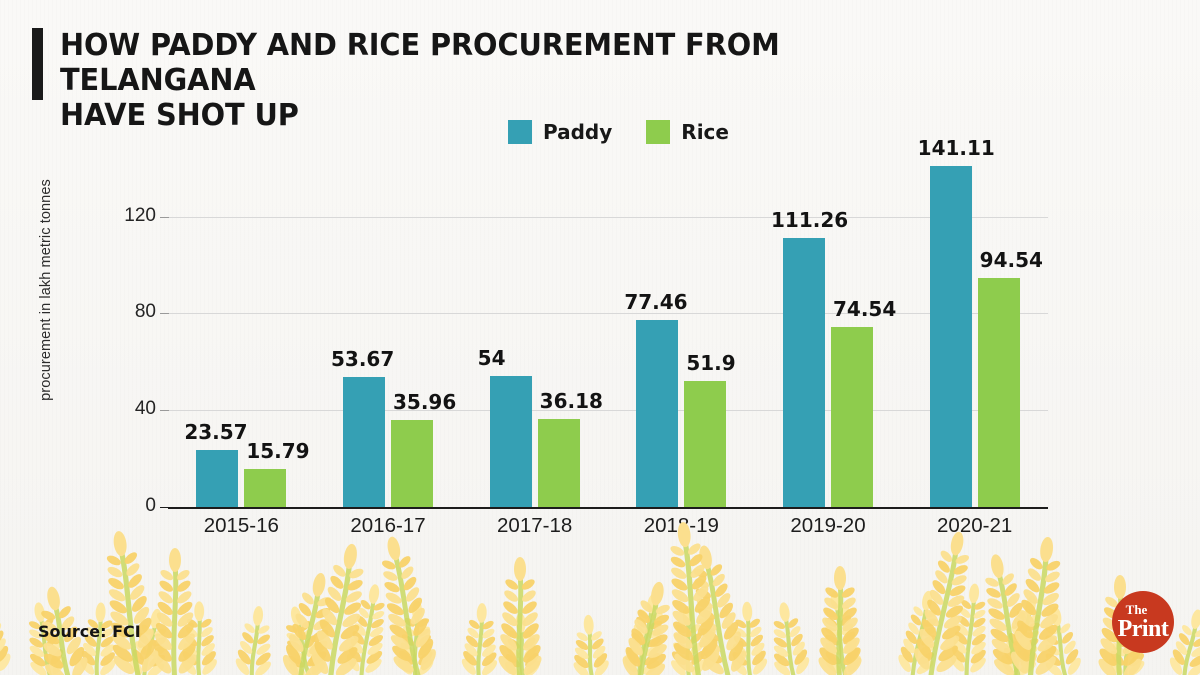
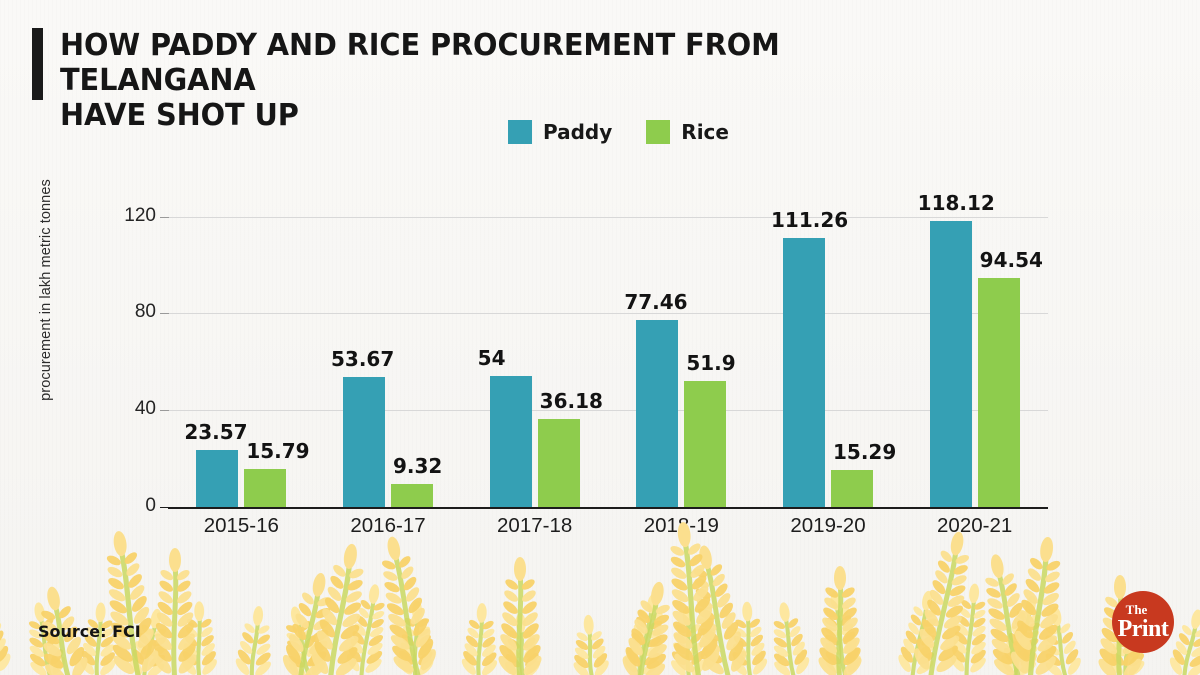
Rice/2016-17: 35.96 -> 9.32
Rice/2019-20: 74.54 -> 15.29
Paddy/2020-21: 141.11 -> 118.12
